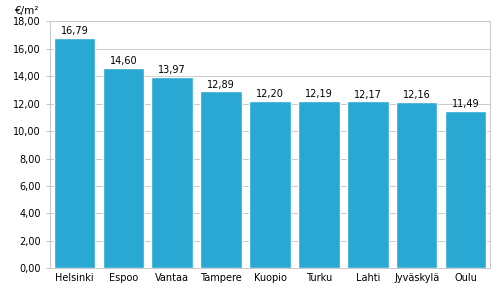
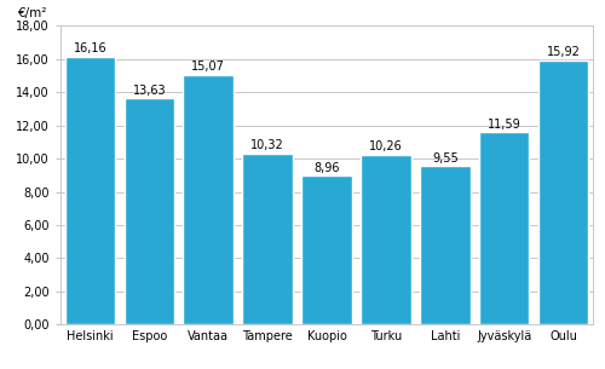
Helsinki: 16,79 -> 16,16
Espoo: 14,60 -> 13,63
Vantaa: 13,97 -> 15,07
Tampere: 12,89 -> 10,32
Kuopio: 12,20 -> 8,96
Turku: 12,19 -> 10,26
Lahti: 12,17 -> 9,55
Jyväskylä: 12,16 -> 11,59
Oulu: 11,49 -> 15,92
